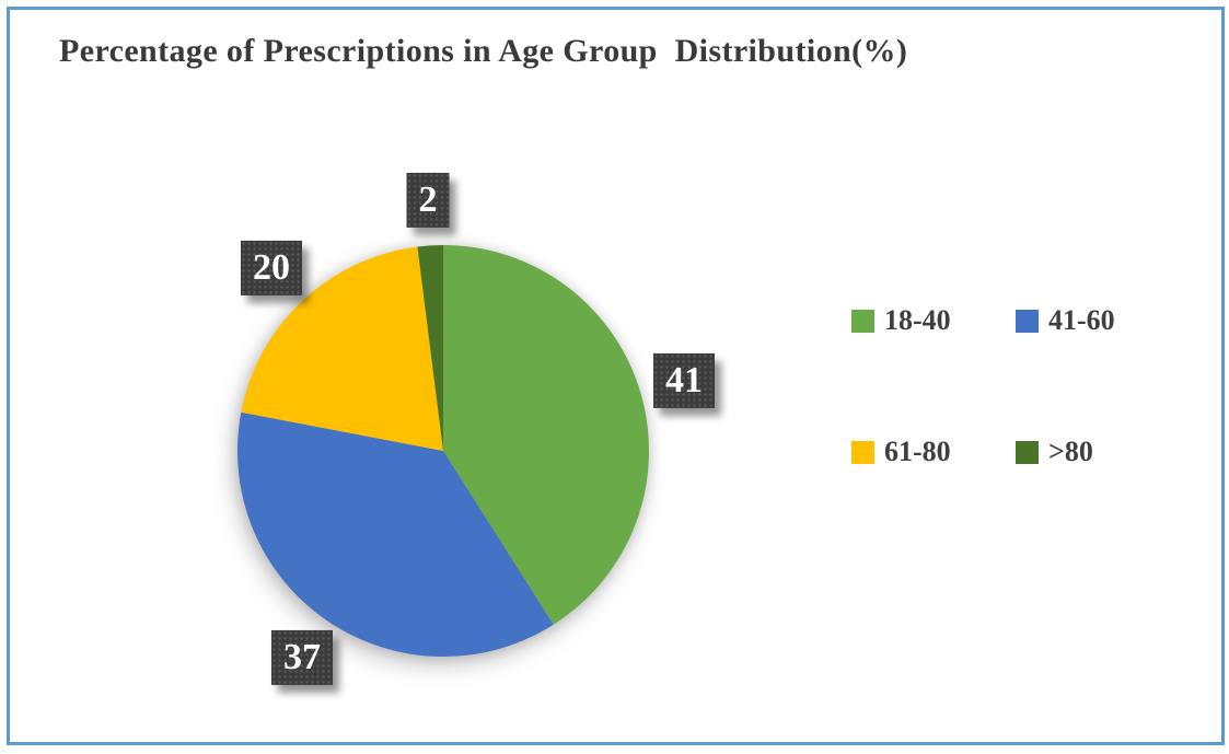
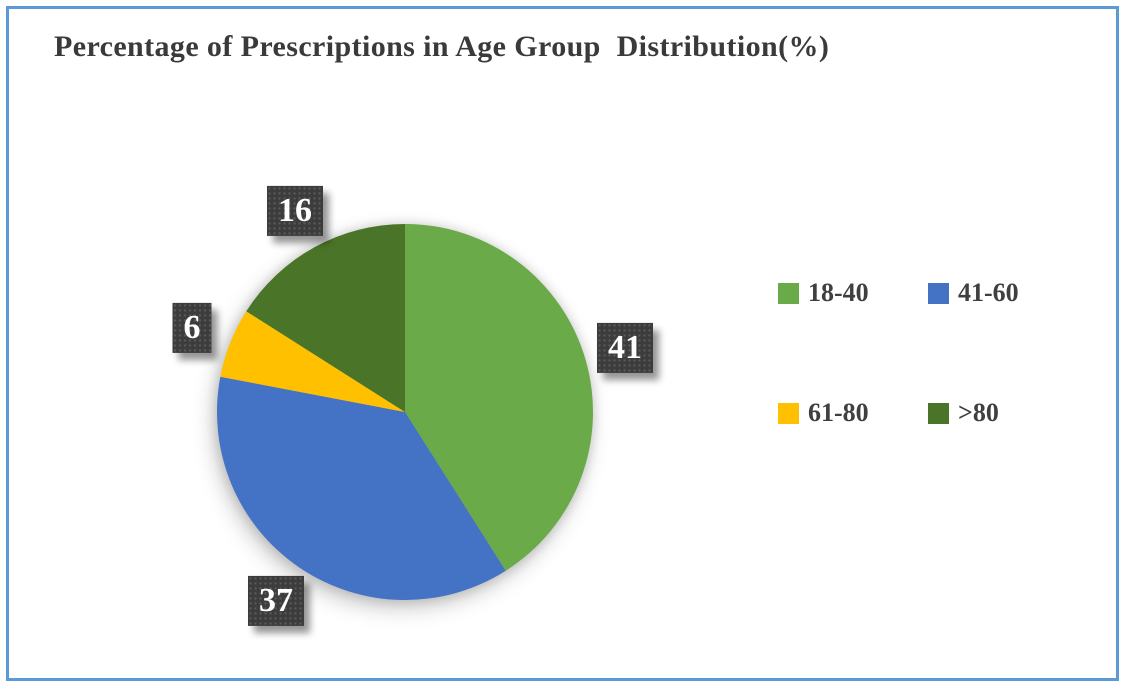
61-80: 20 -> 6
>80: 2 -> 16
